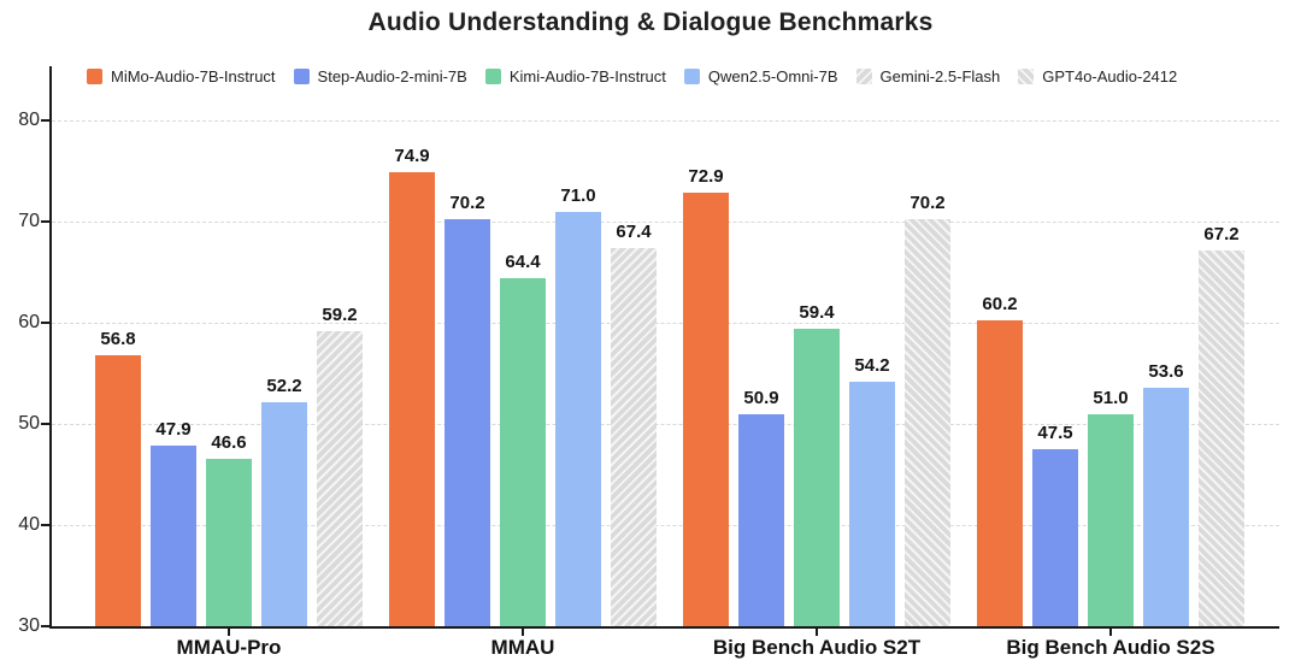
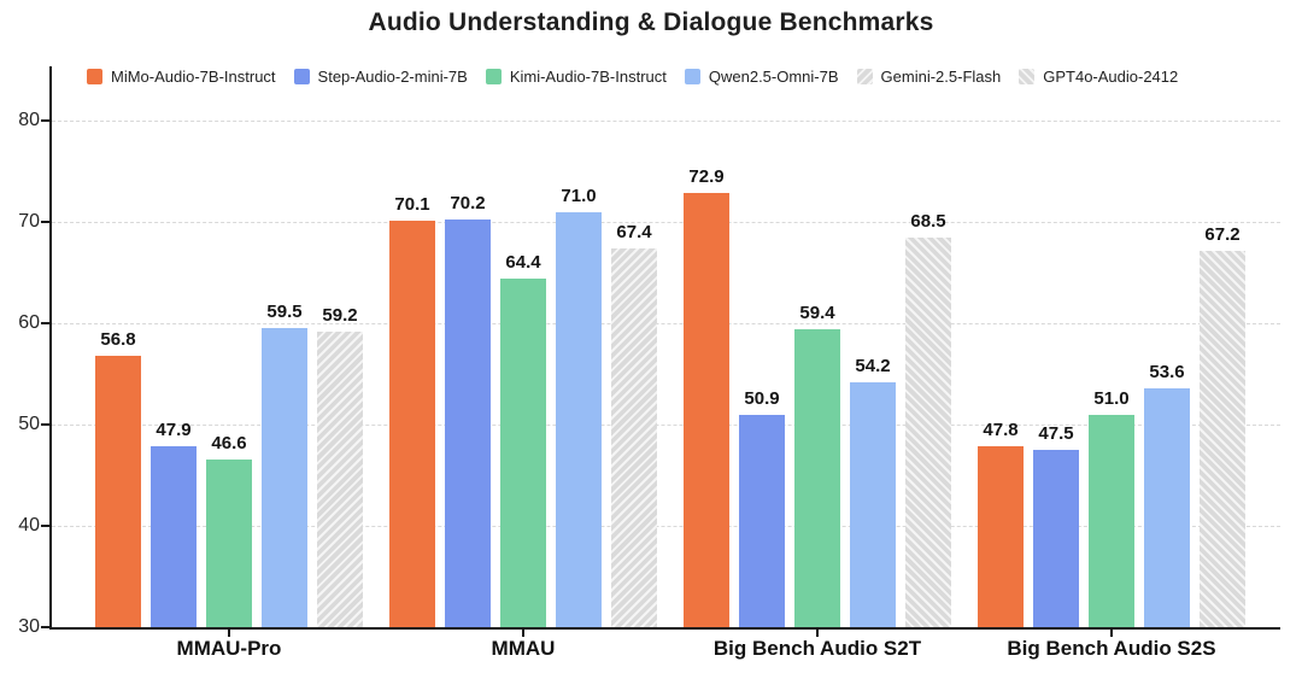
Qwen2.5-Omni-7B/MMAU-Pro: 52.2 -> 59.5
MiMo-Audio-7B-Instruct/MMAU: 74.9 -> 70.1
GPT4o-Audio-2412/Big Bench Audio S2T: 70.2 -> 68.5
MiMo-Audio-7B-Instruct/Big Bench Audio S2S: 60.2 -> 47.8
